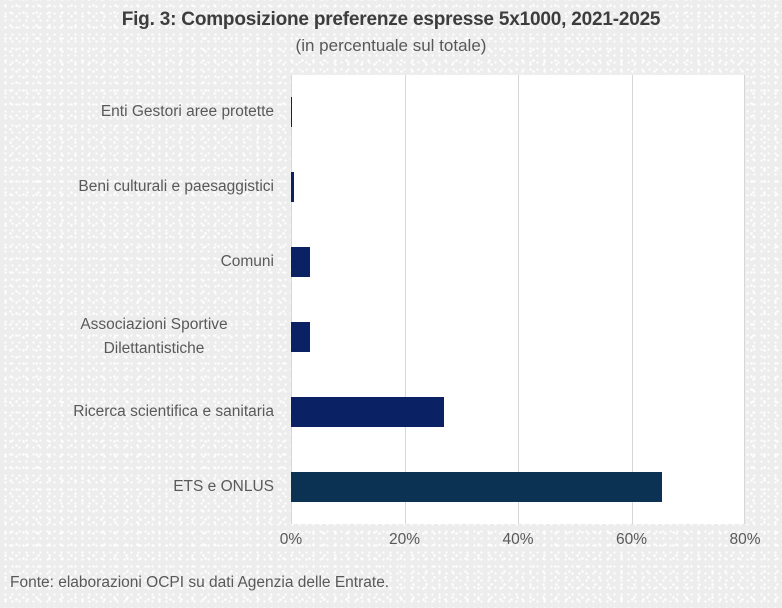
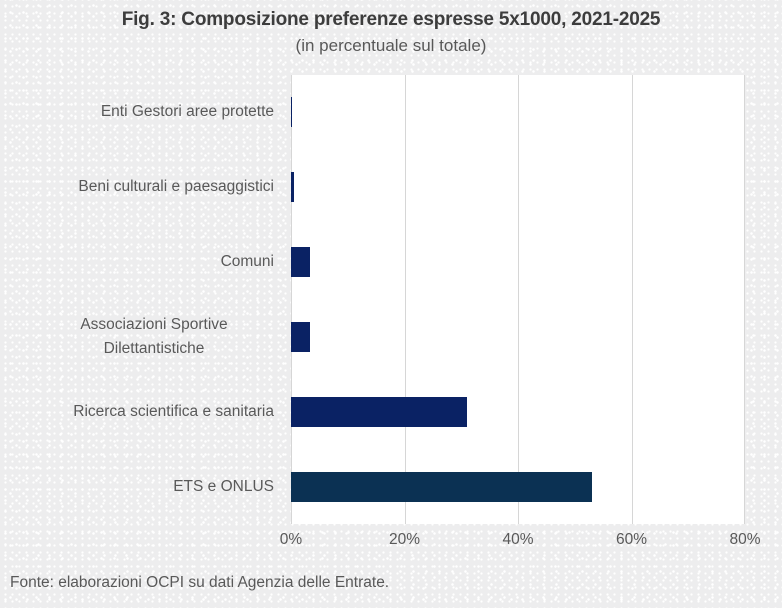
Ricerca scientifica e sanitaria: 27% -> 31%
ETS e ONLUS: 65% -> 53%
